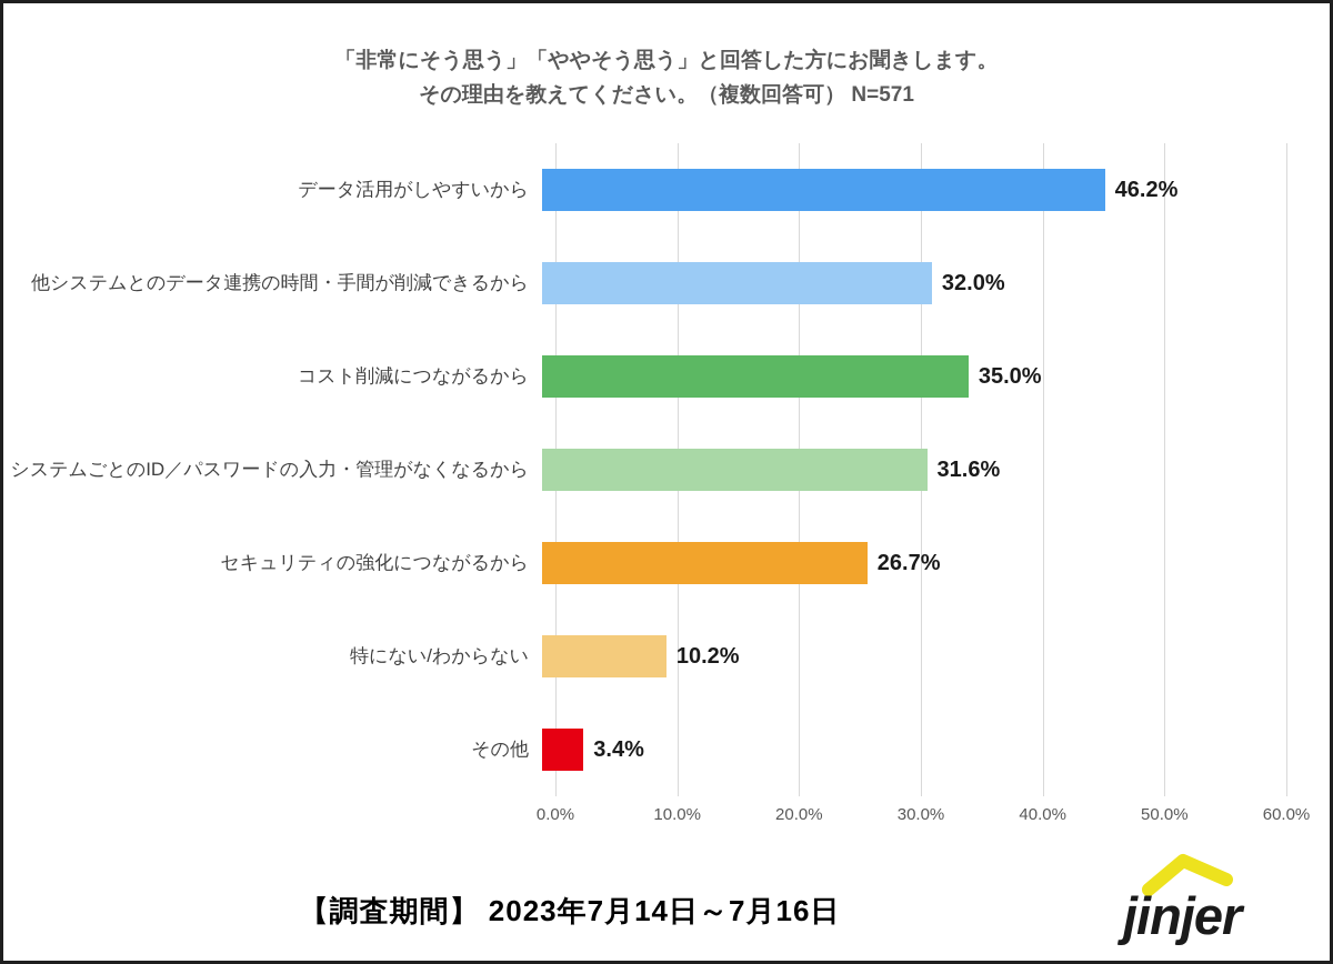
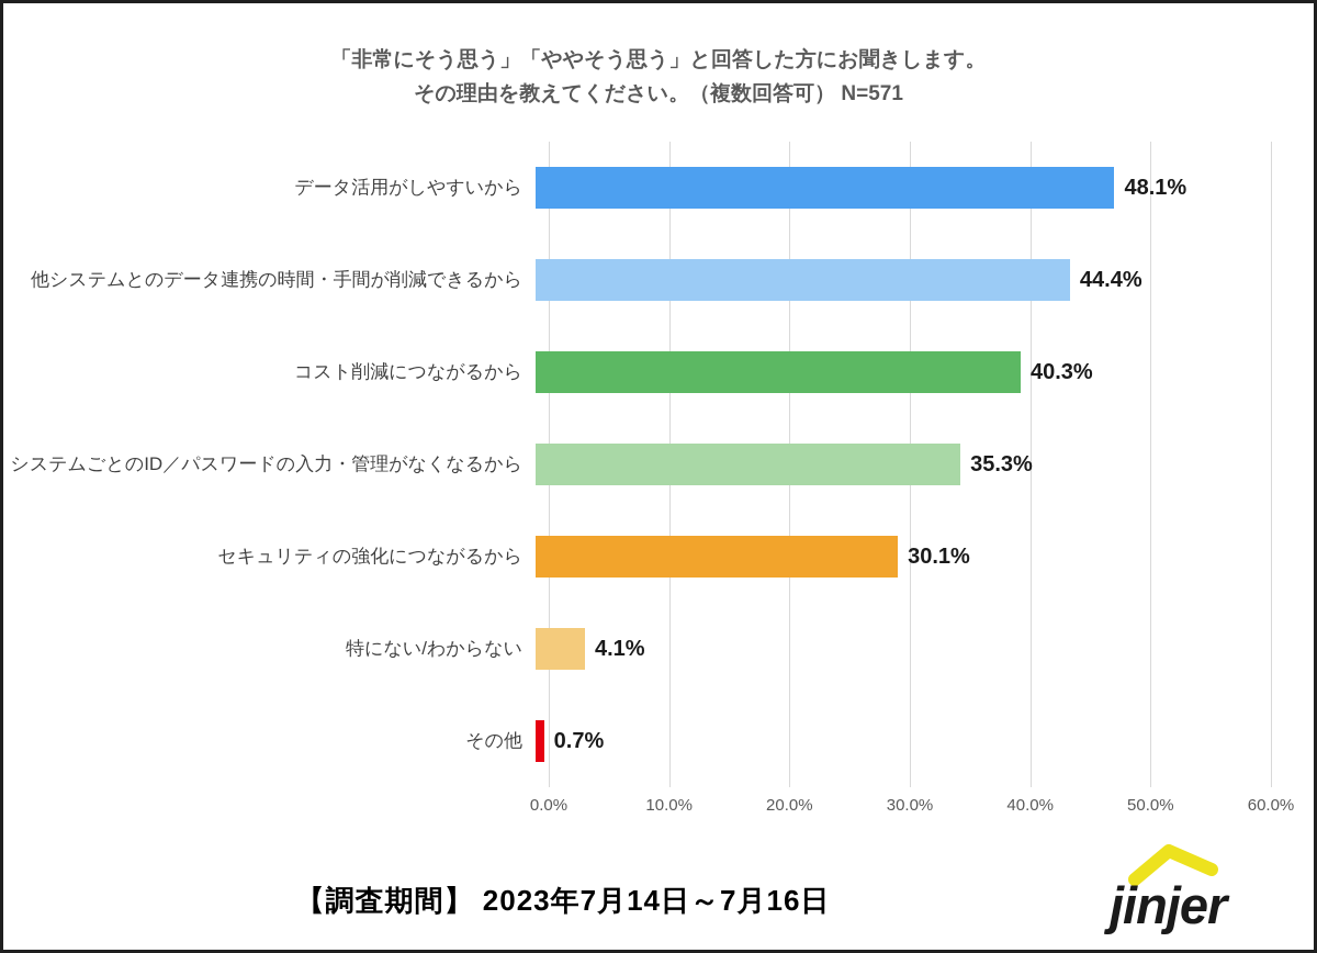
データ活用がしやすいから: 46.2% -> 48.1%
他システムとのデータ連携の時間・手間が削減できるから: 32.0% -> 44.4%
コスト削減につながるから: 35.0% -> 40.3%
システムごとのID／パスワードの入力・管理がなくなるから: 31.6% -> 35.3%
セキュリティの強化につながるから: 26.7% -> 30.1%
特にない/わからない: 10.2% -> 4.1%
その他: 3.4% -> 0.7%
